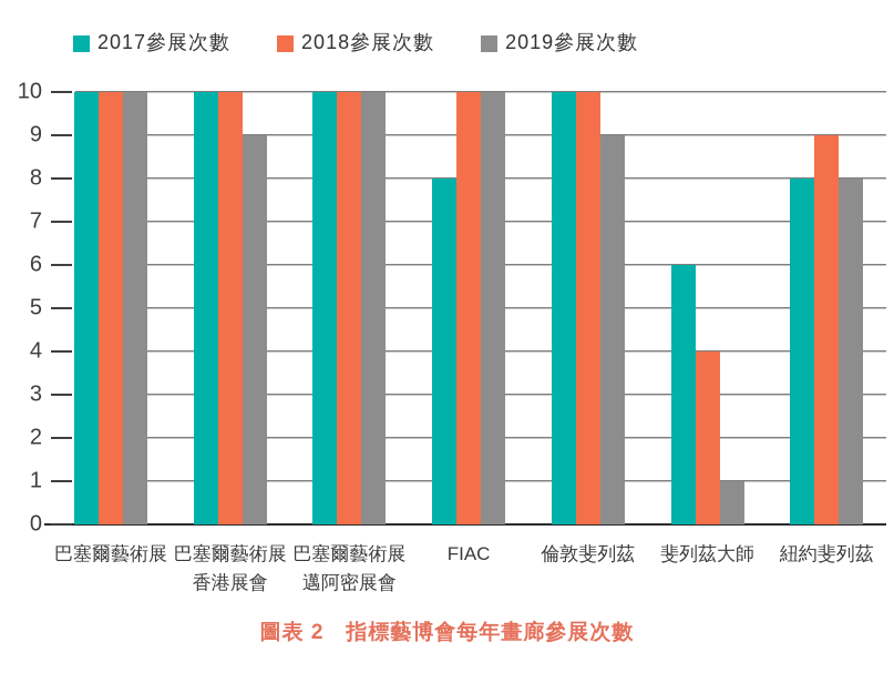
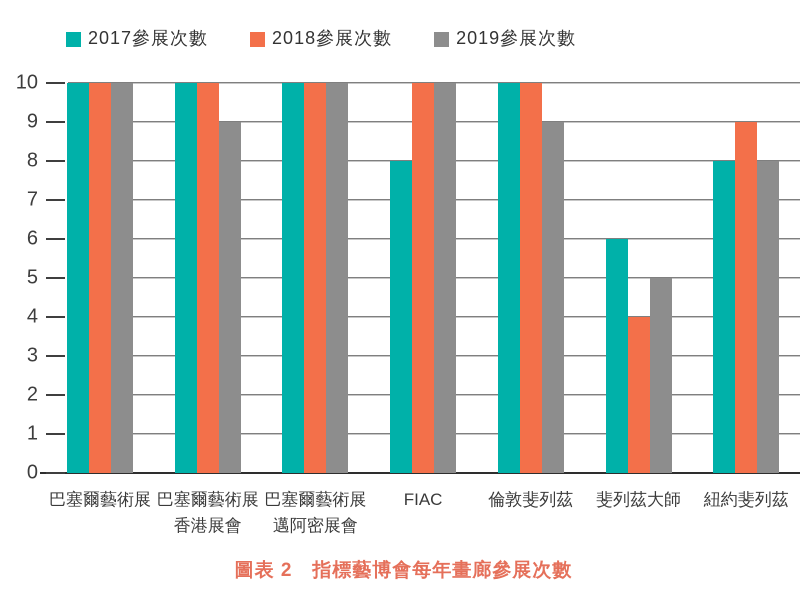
2019參展次數/斐列茲大師: 1 -> 5
